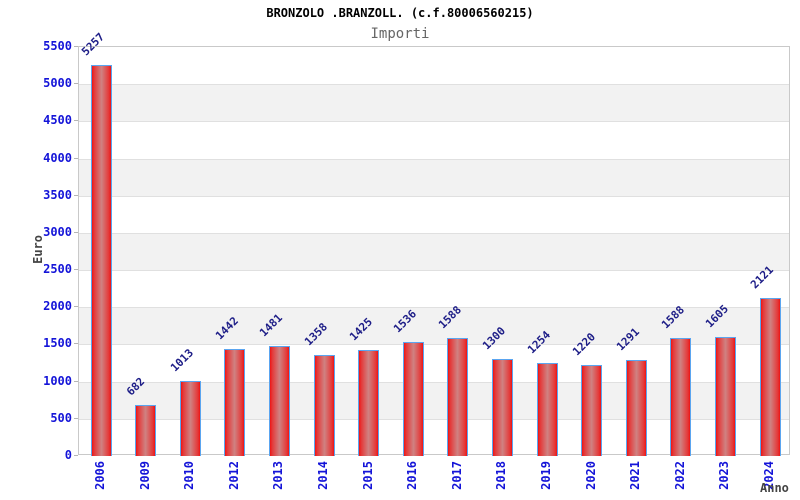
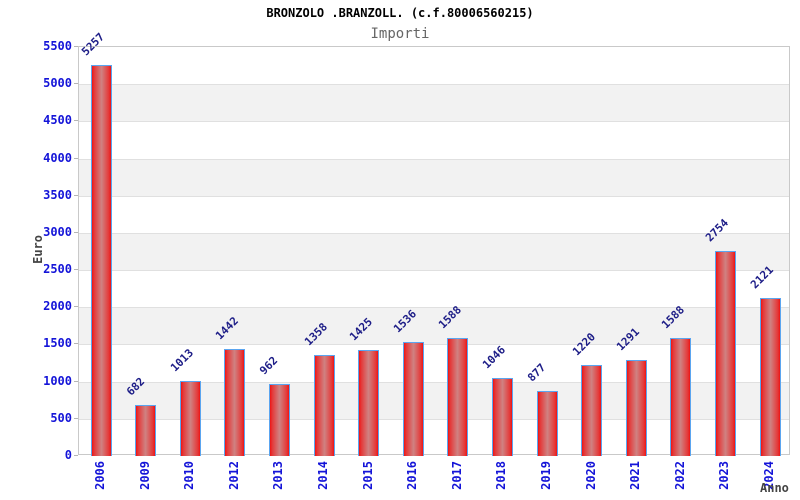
2013: 1481 -> 962
2018: 1300 -> 1046
2019: 1254 -> 877
2023: 1605 -> 2754
